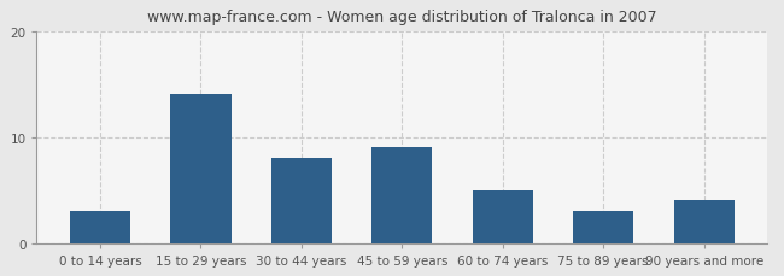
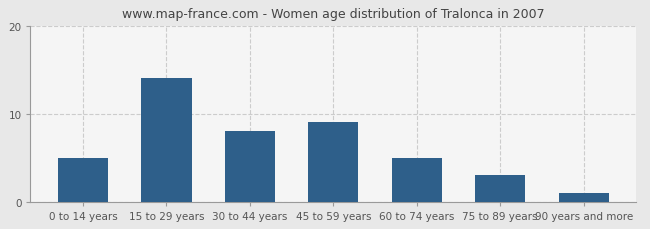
0 to 14 years: 3 -> 5
90 years and more: 4 -> 1
